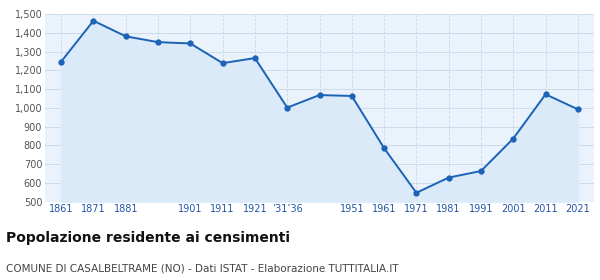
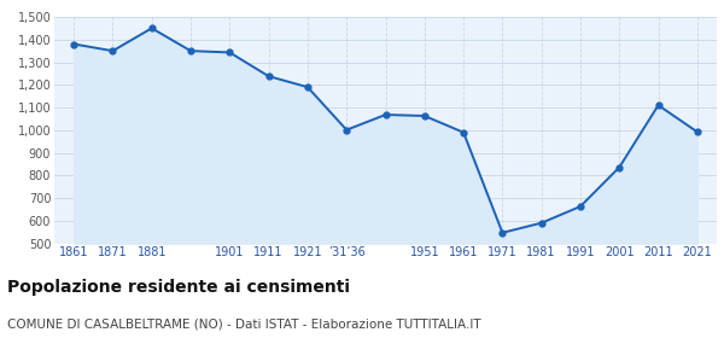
1861: 1,250 -> 1,380
1871: 1,460 -> 1,350
1881: 1,380 -> 1,450
1921: 1,260 -> 1,190
1961: 780 -> 990
1981: 630 -> 590
2011: 1,070 -> 1,110
